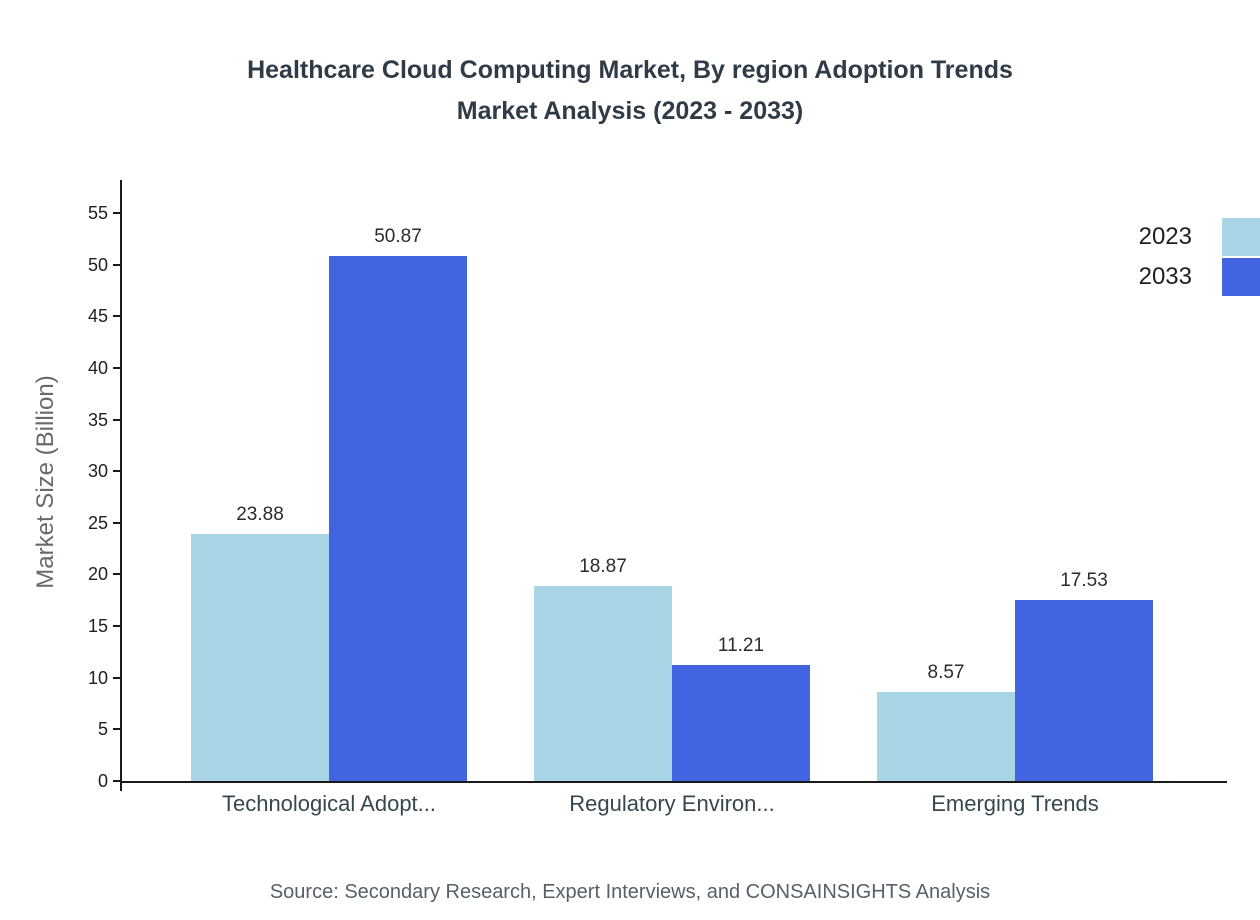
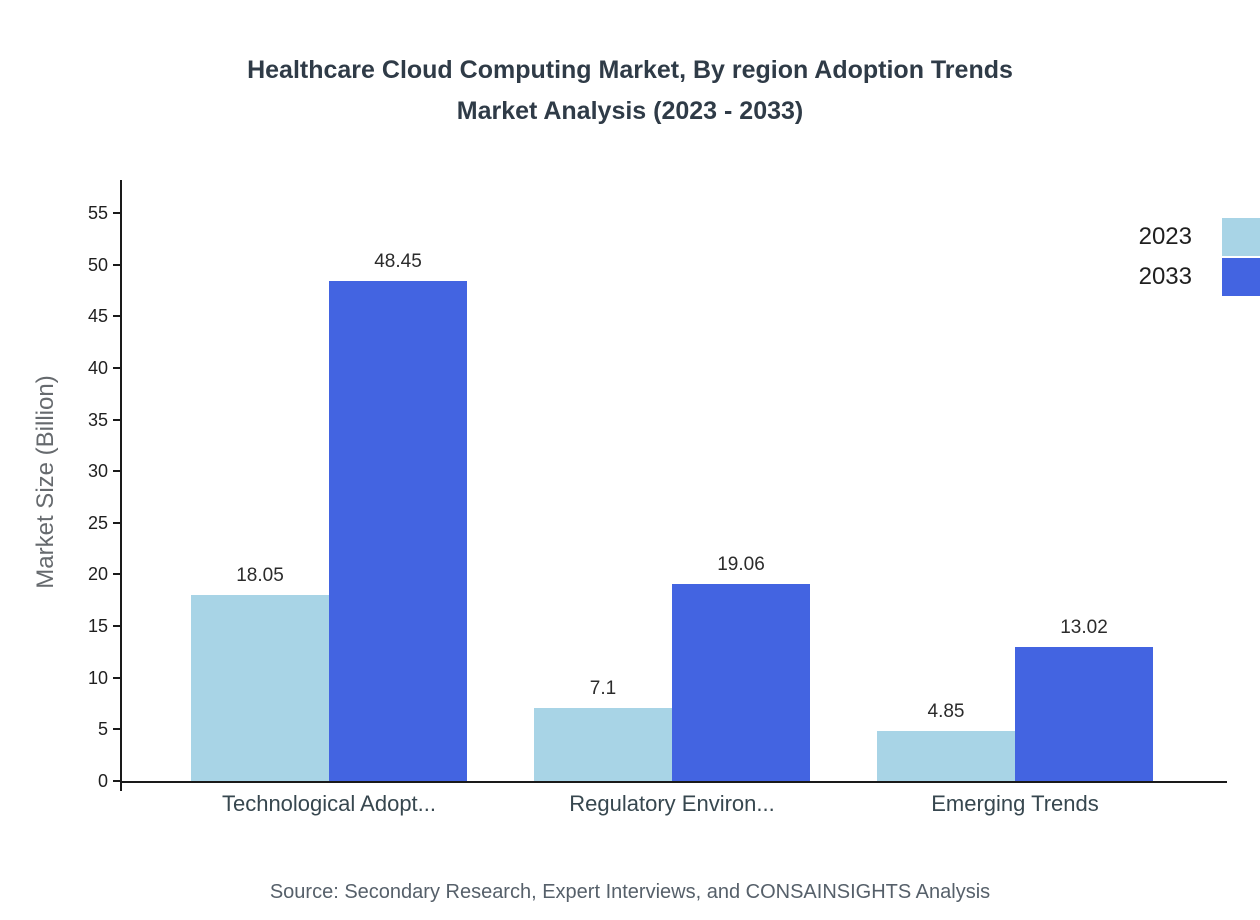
2023/Technological Adopt...: 23.88 -> 18.05
2033/Technological Adopt...: 50.87 -> 48.45
2023/Regulatory Environ...: 18.87 -> 7.1
2033/Regulatory Environ...: 11.21 -> 19.06
2023/Emerging Trends: 8.57 -> 4.85
2033/Emerging Trends: 17.53 -> 13.02
